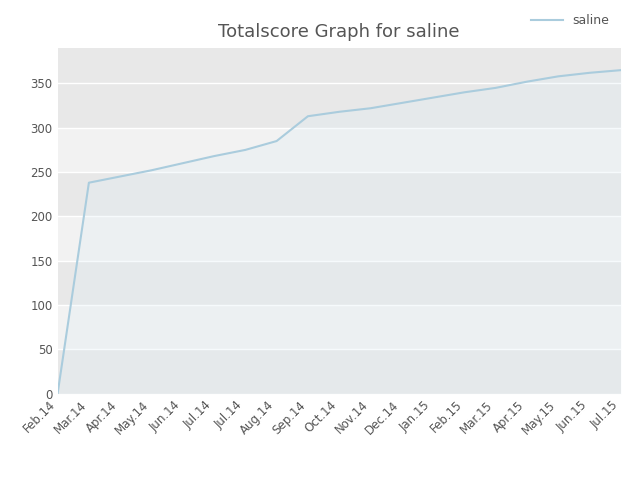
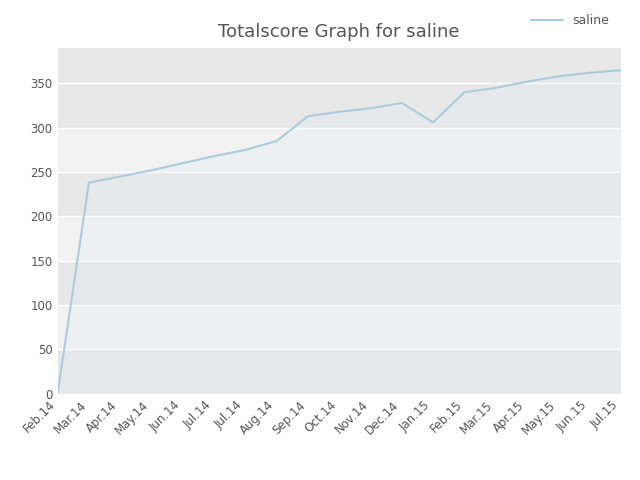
Jan.15: 334 -> 306
